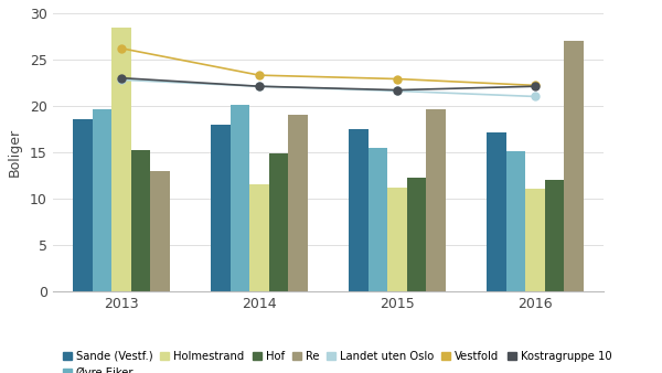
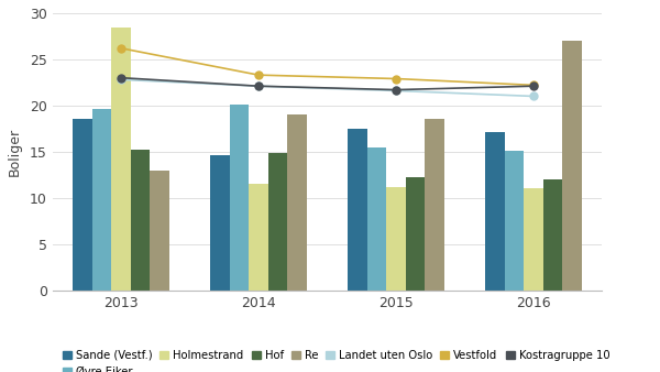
Sande (Vestf.)/2014: 17.9 -> 14.6
Re/2015: 19.6 -> 18.6
